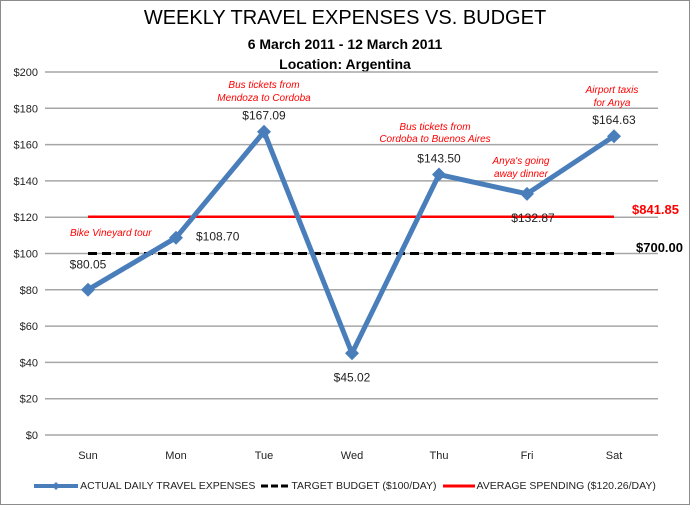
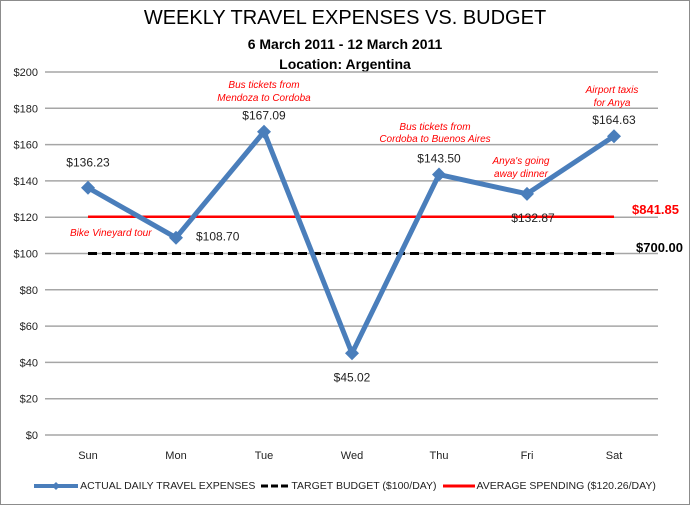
ACTUAL DAILY TRAVEL EXPENSES/Sun: $80.05 -> $136.23
